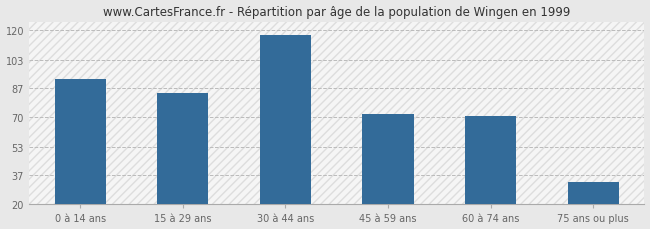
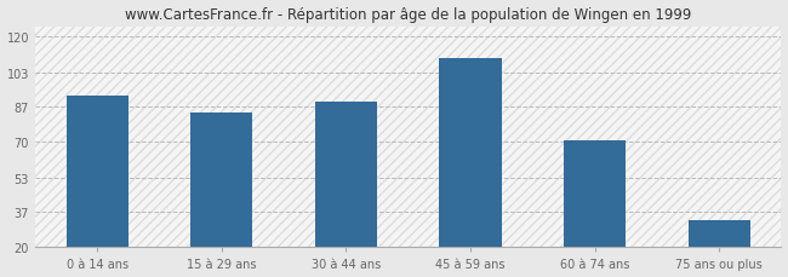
30 à 44 ans: 117 -> 89
45 à 59 ans: 72 -> 110
